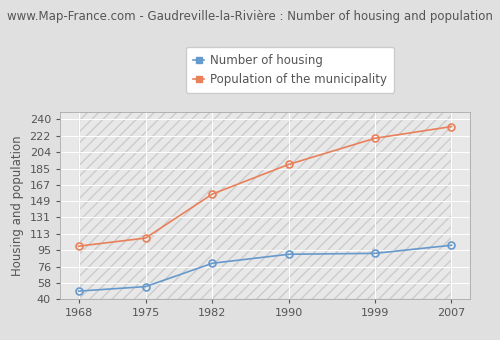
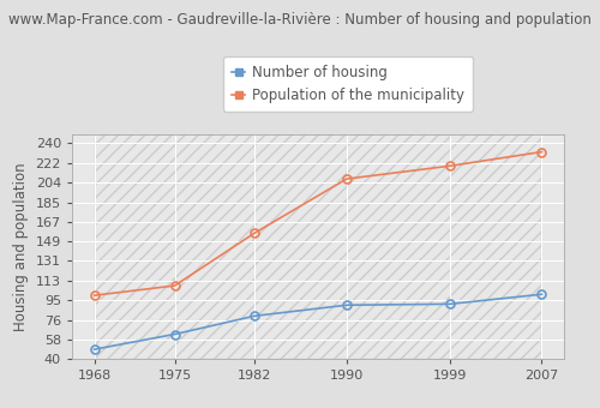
Number of housing/1975: 54 -> 63
Population of the municipality/1990: 190 -> 207
